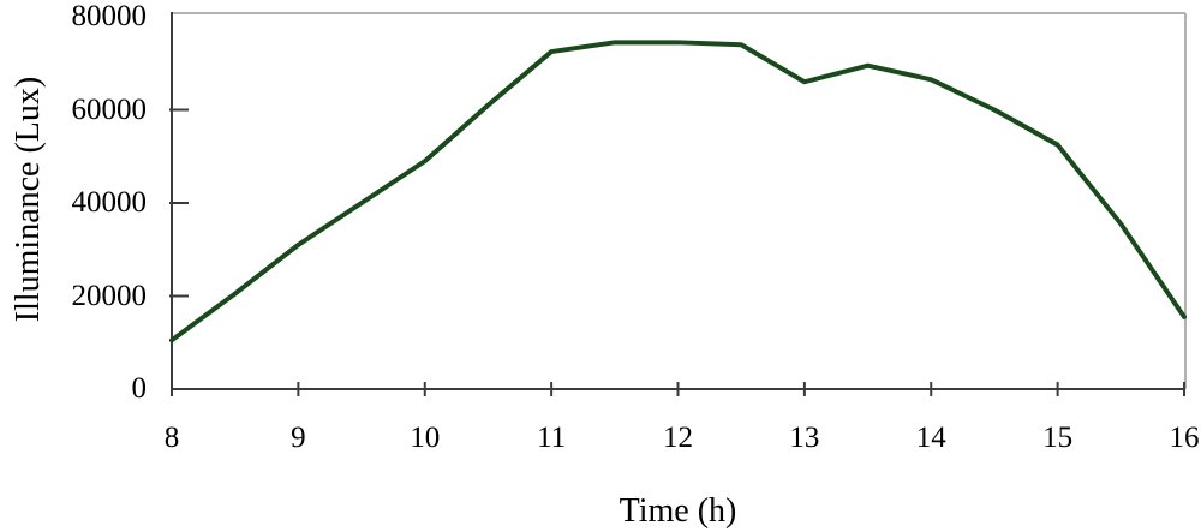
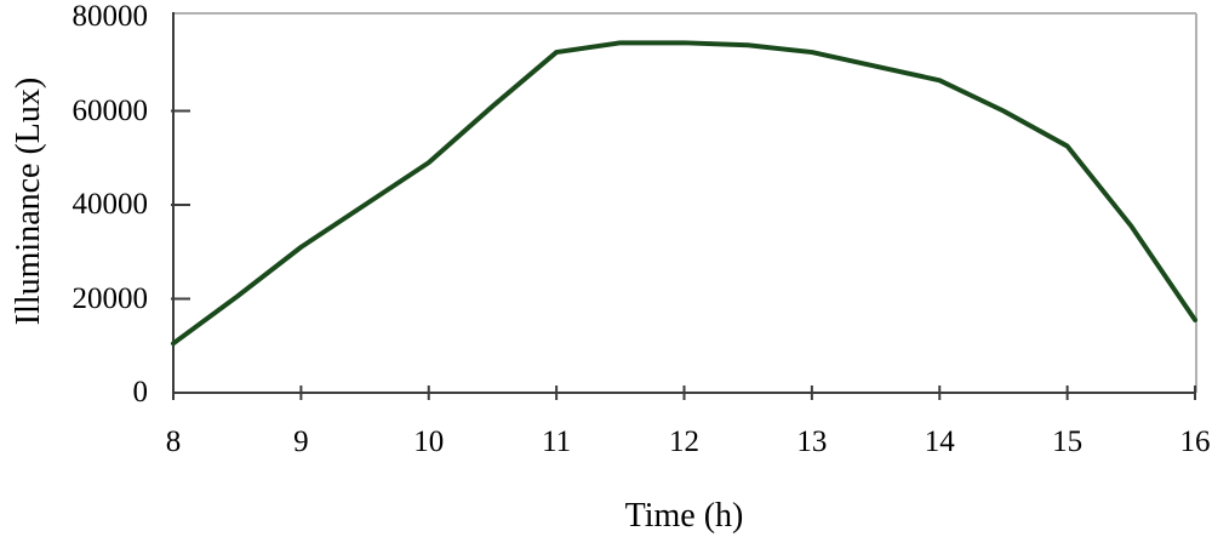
13: 66000 -> 72000
